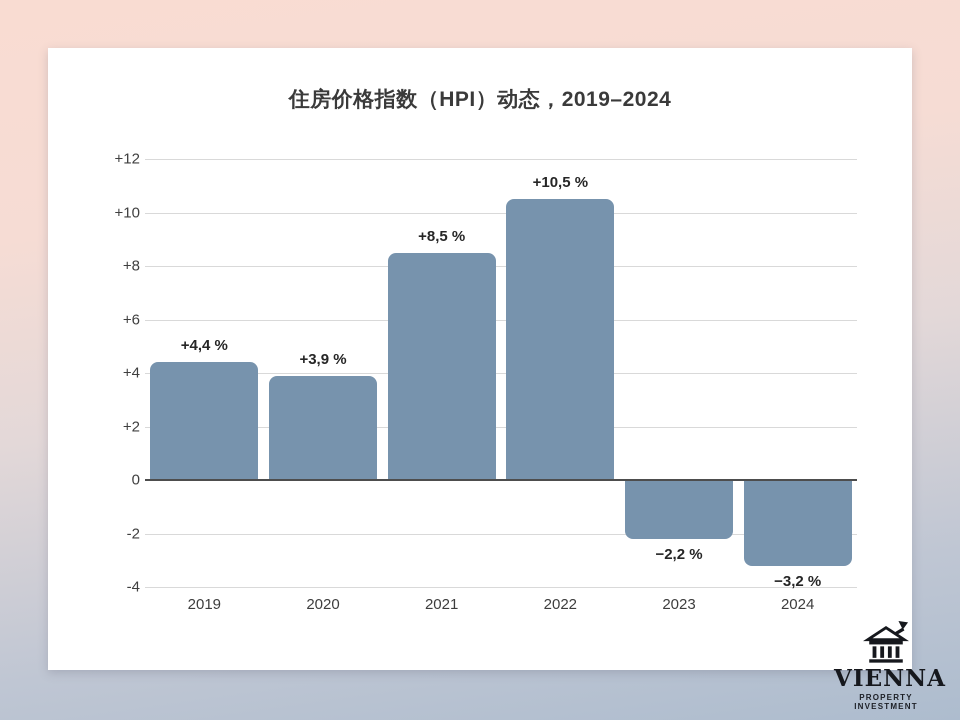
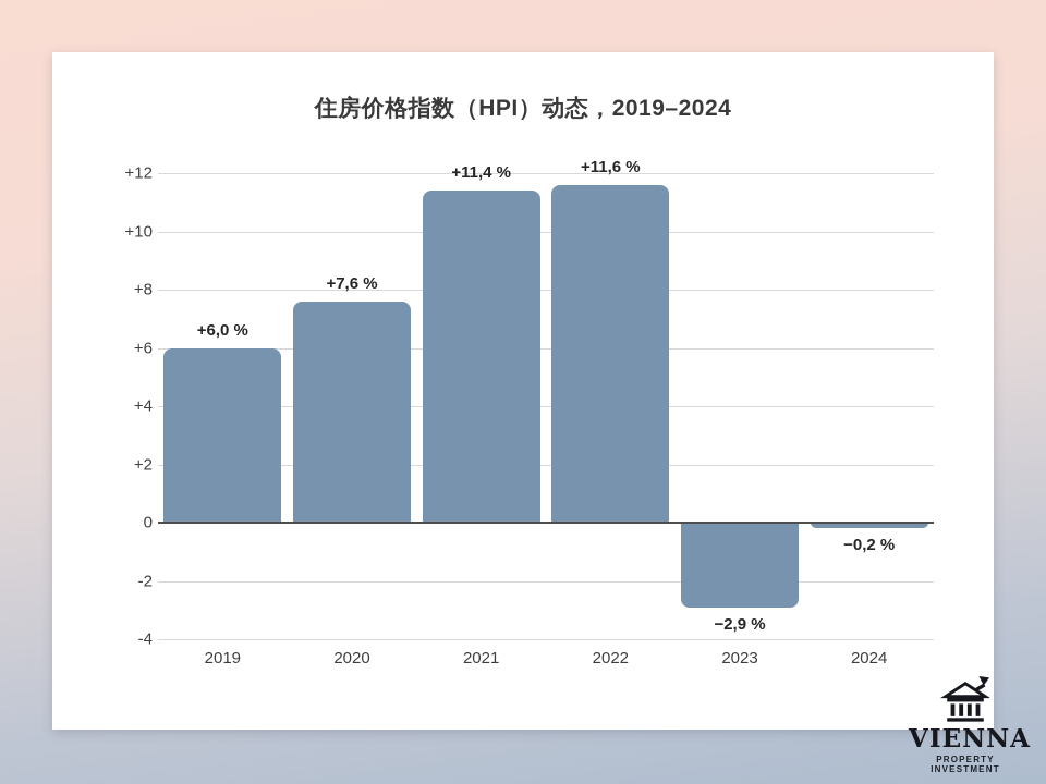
2019: +4,4 -> +6,0
2020: +3,9 -> +7,6
2021: +8,5 -> +11,4
2022: +10,5 -> +11,6
2023: −2,2 -> −2,9
2024: −3,2 -> −0,2
